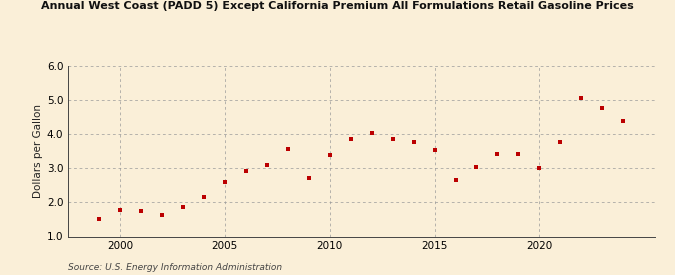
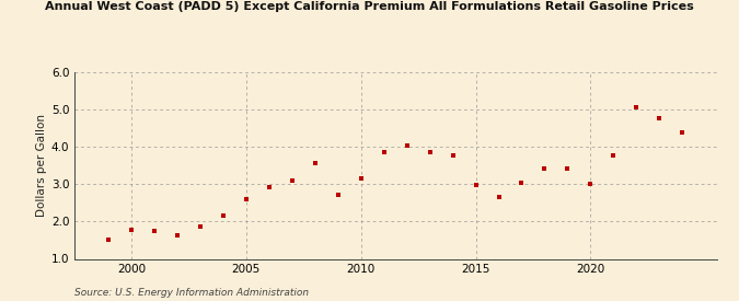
2010: 3.40 -> 3.17
2015: 3.55 -> 2.99
